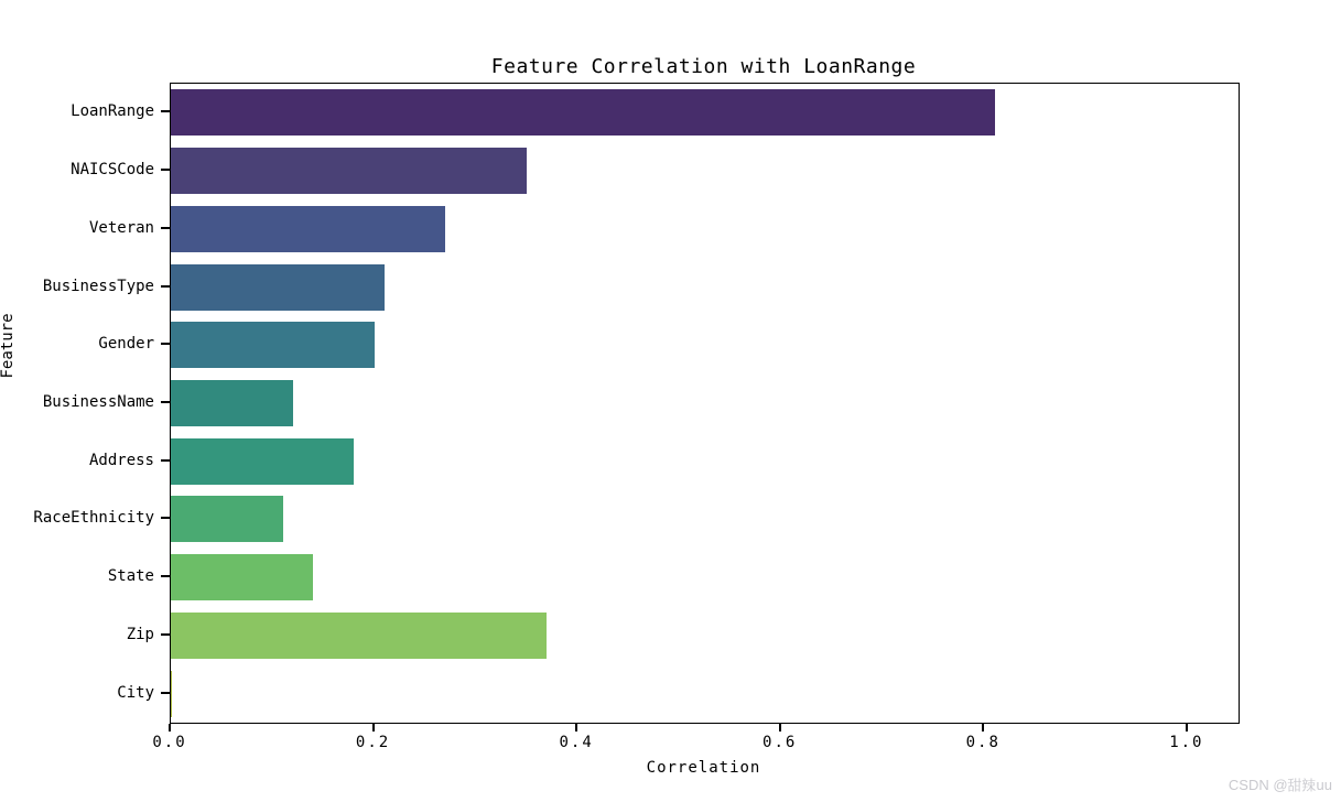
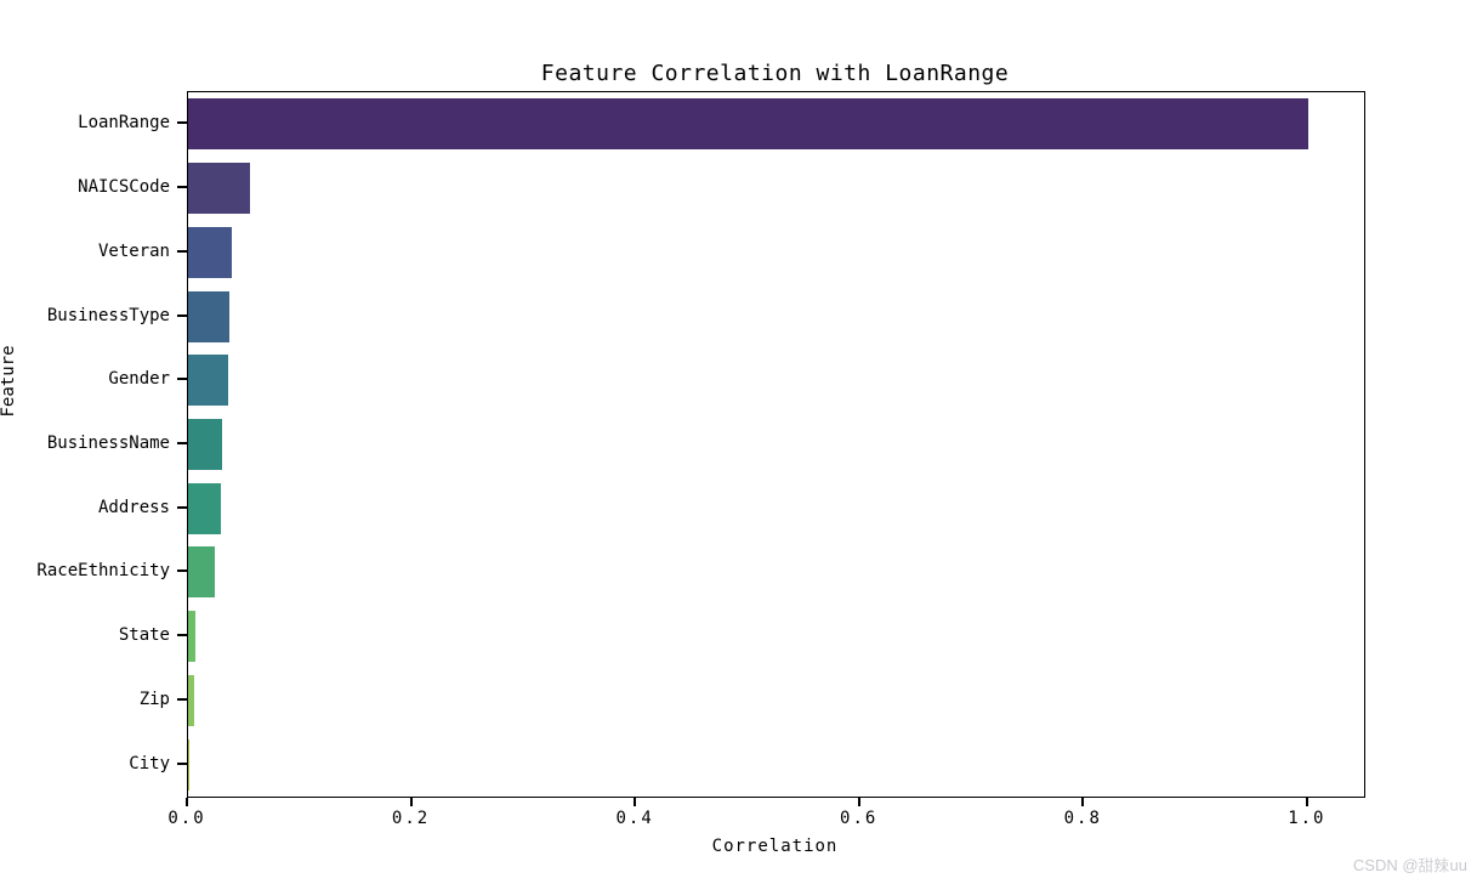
LoanRange: 0.81 -> 1.00
NAICSCode: 0.35 -> 0.06
Veteran: 0.27 -> 0.04
BusinessType: 0.21 -> 0.04
Gender: 0.20 -> 0.04
BusinessName: 0.12 -> 0.03
Address: 0.18 -> 0.03
RaceEthnicity: 0.11 -> 0.02
State: 0.14 -> 0.01
Zip: 0.37 -> 0.01
